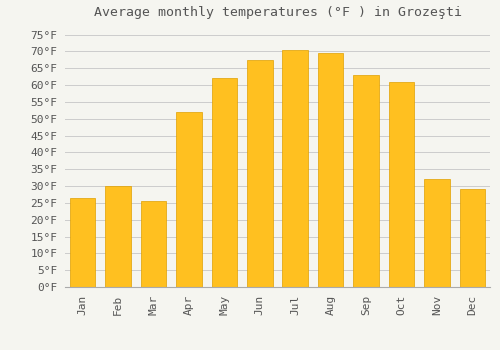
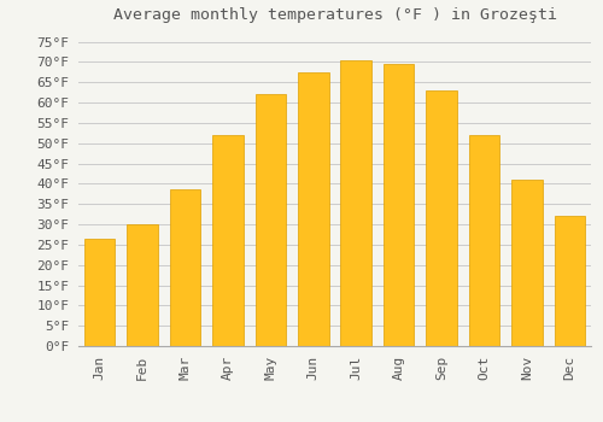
Mar: 25.5°F -> 38.5°F
Oct: 61.0°F -> 52.0°F
Nov: 32.0°F -> 41.0°F
Dec: 29.0°F -> 32.0°F
